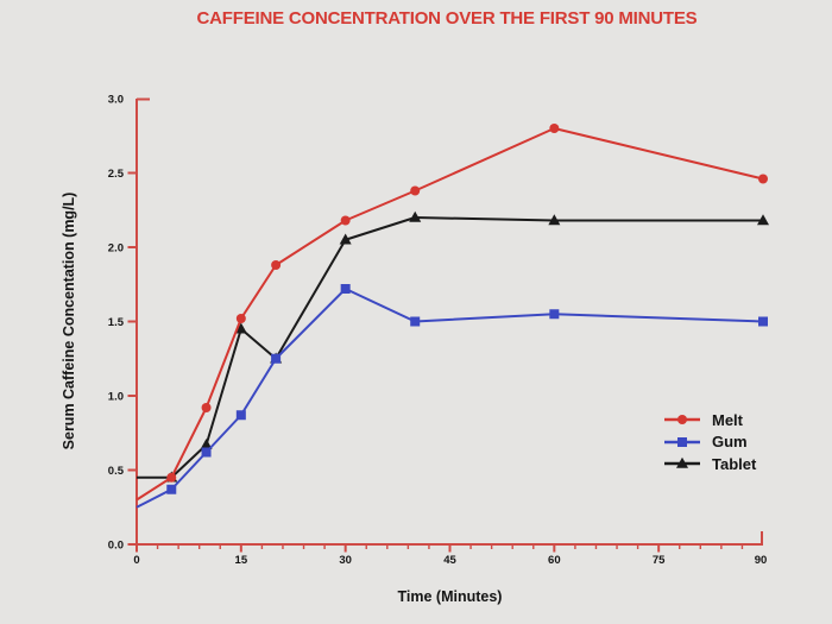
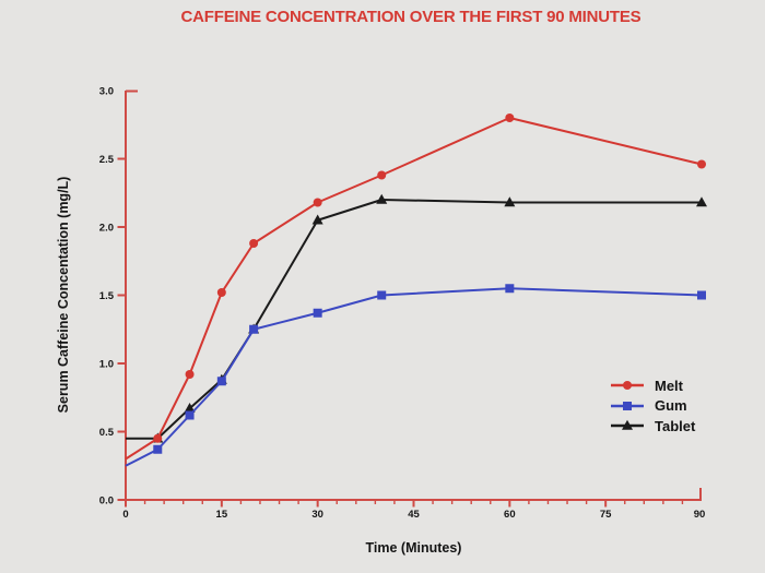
Tablet/15: 1.45 -> 0.88
Gum/30: 1.72 -> 1.37
